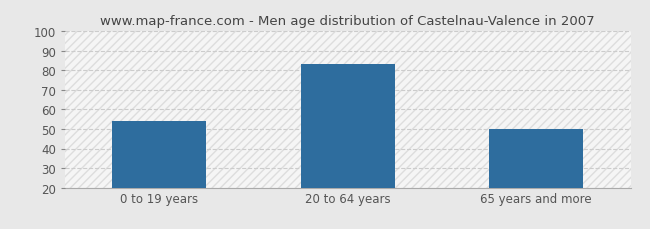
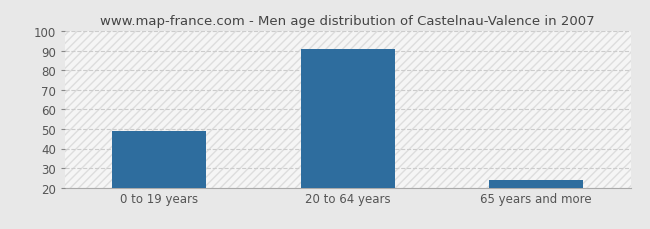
0 to 19 years: 54 -> 49
20 to 64 years: 83 -> 91
65 years and more: 50 -> 24
